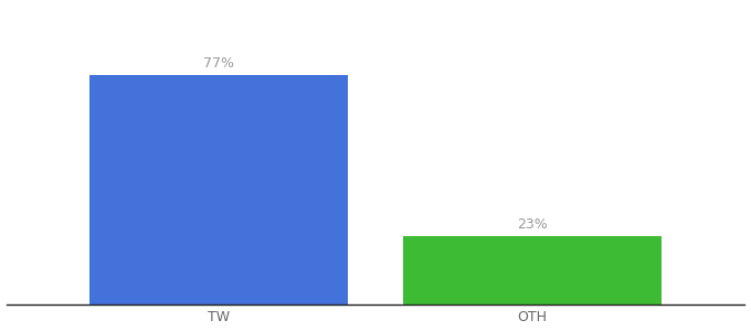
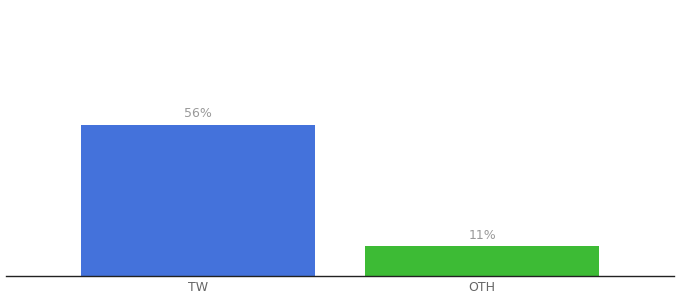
TW: 77% -> 56%
OTH: 23% -> 11%
